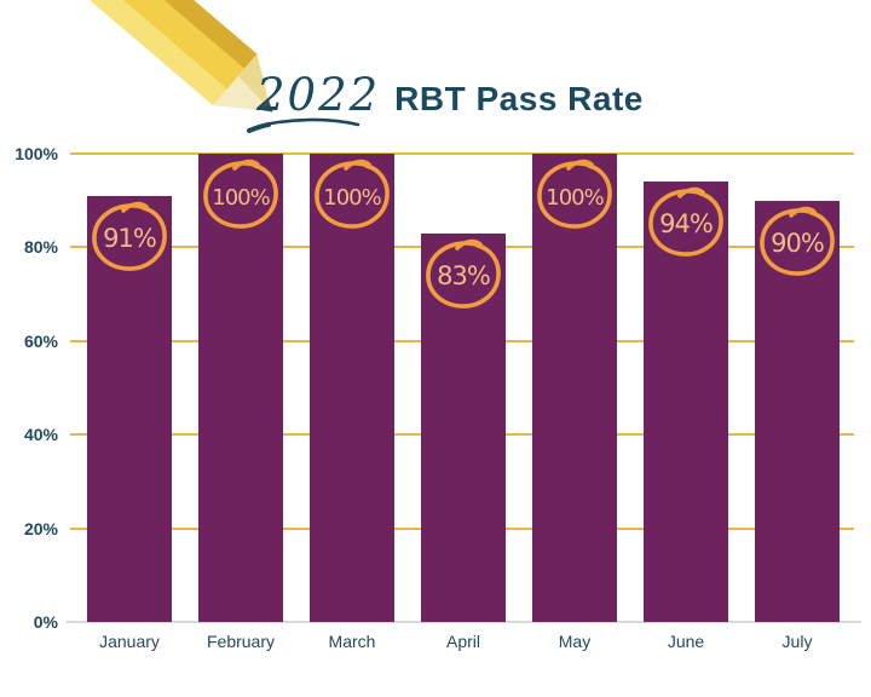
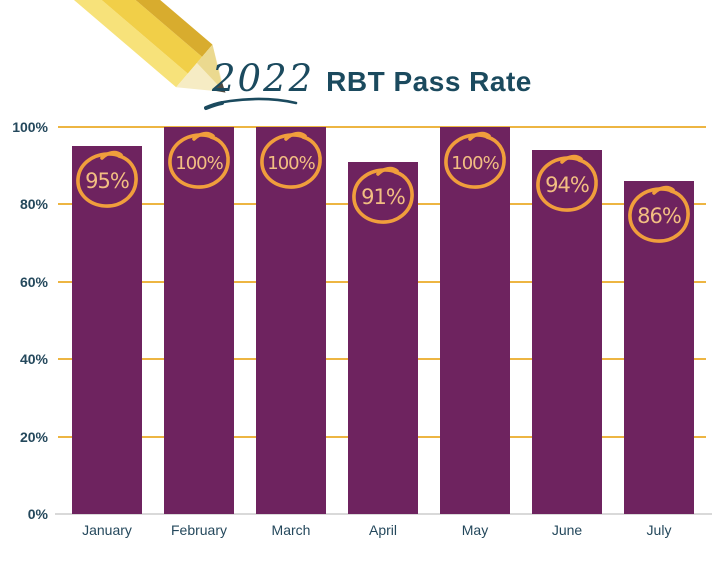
January: 91% -> 95%
April: 83% -> 91%
July: 90% -> 86%
